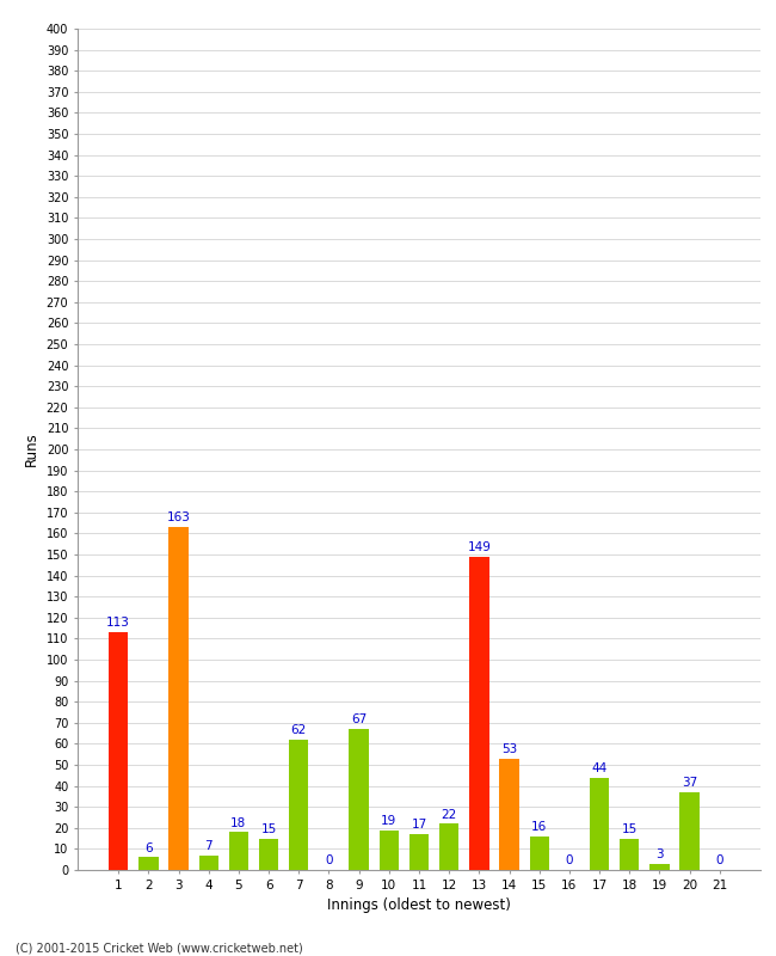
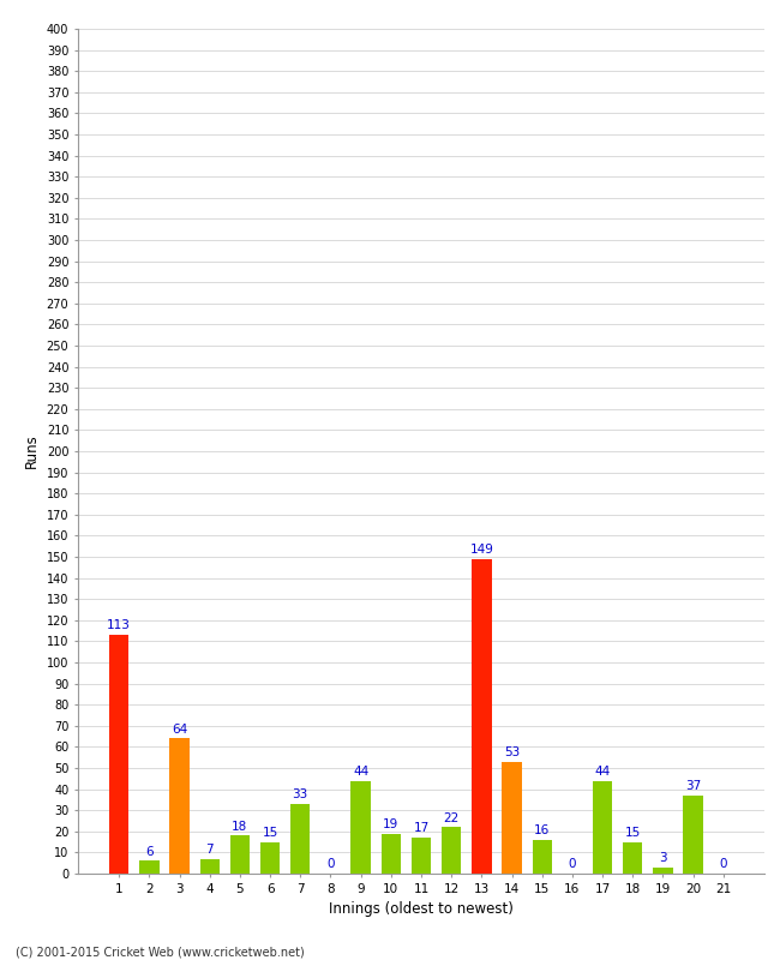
3: 163 -> 64
7: 62 -> 33
9: 67 -> 44
